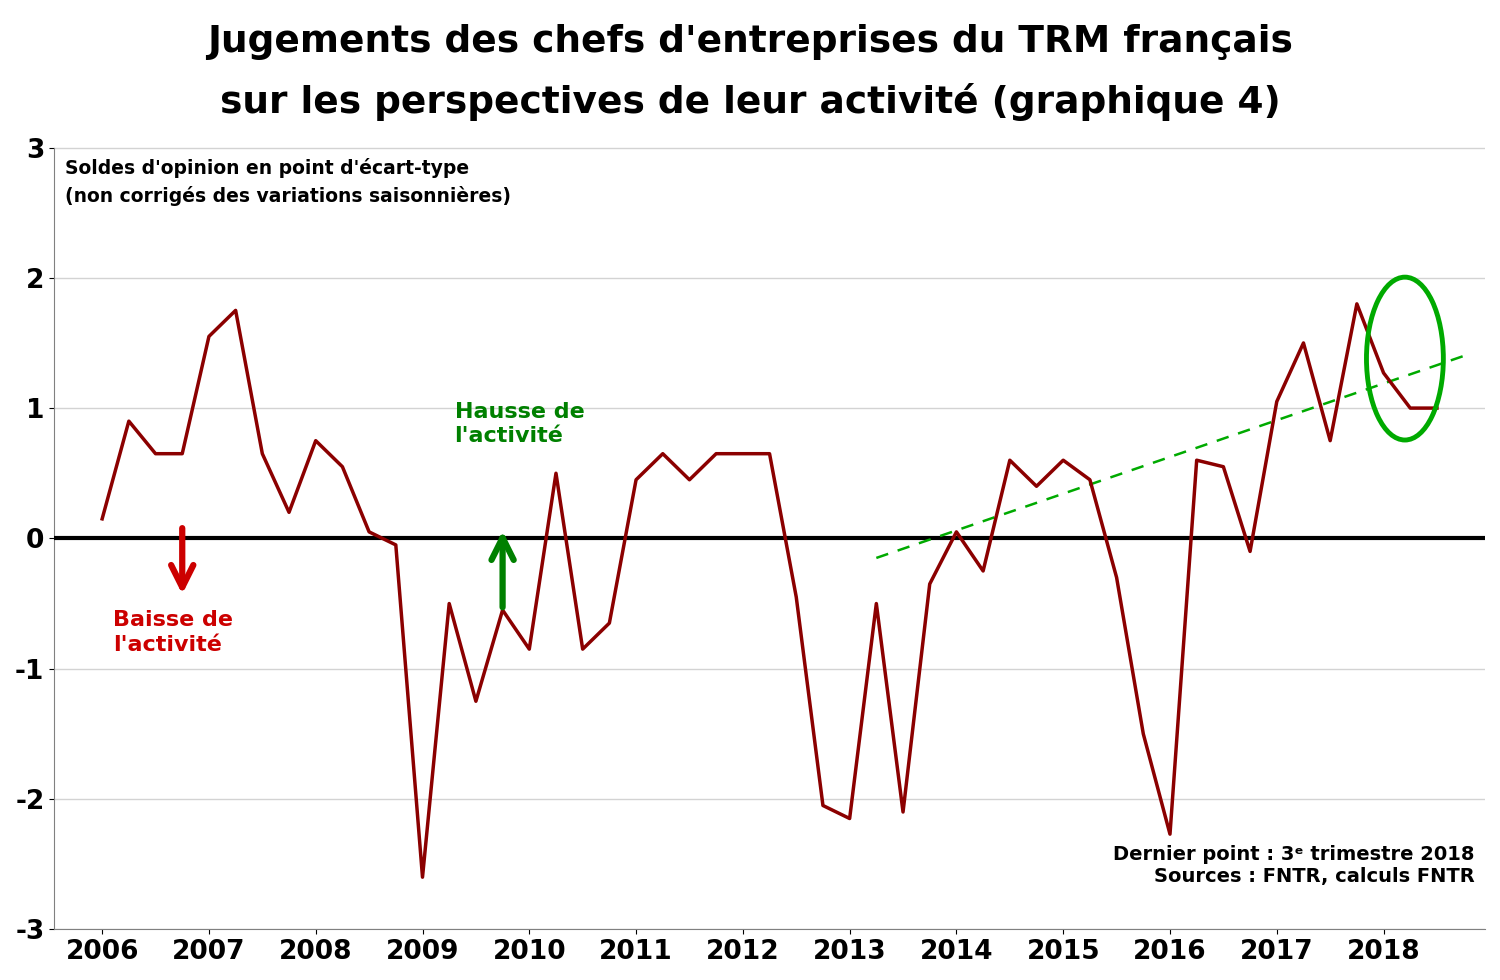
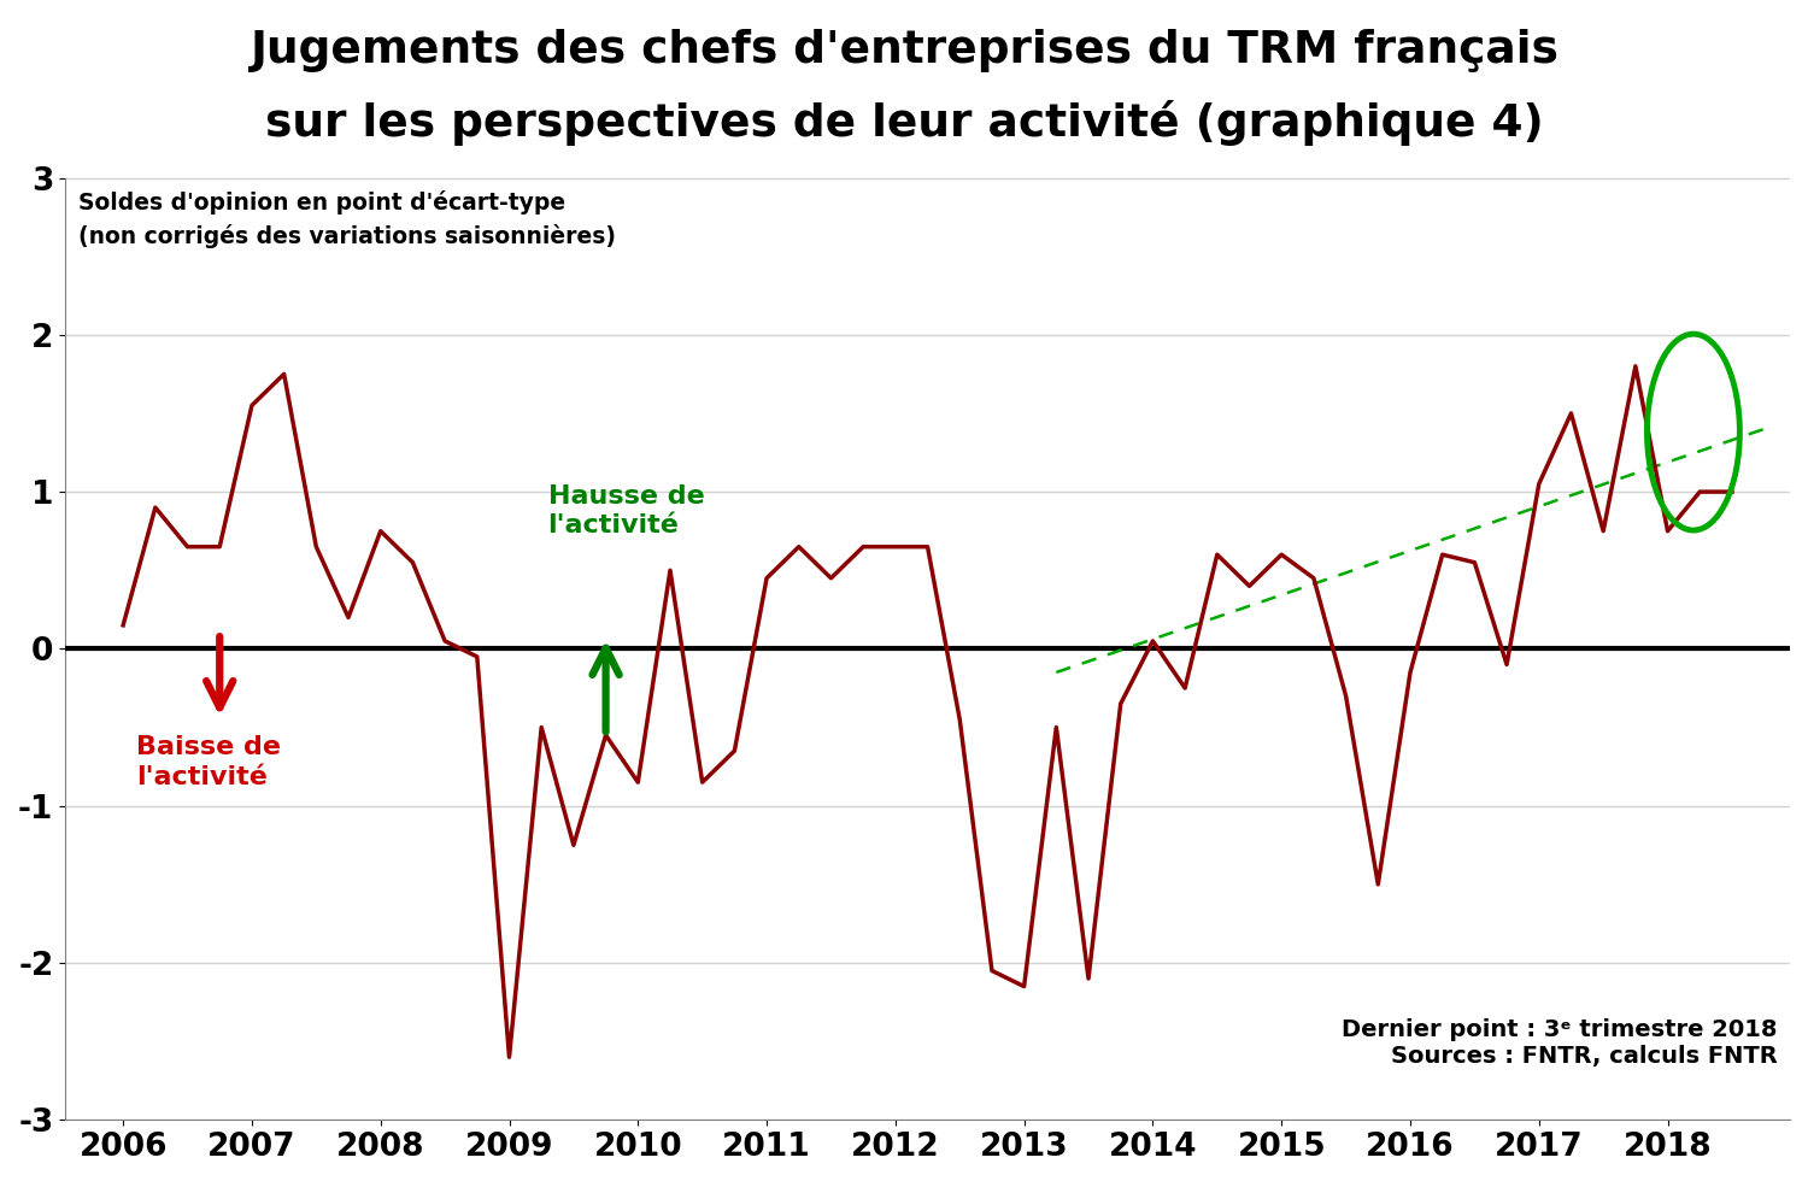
2016: -2.27 -> -0.15
2018: 1.27 -> 0.75
